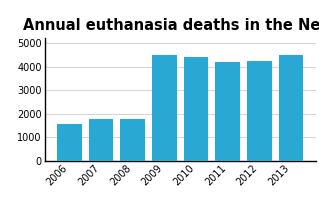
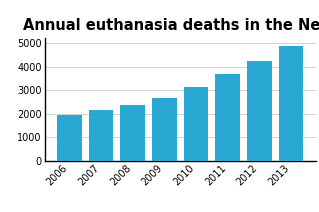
2006: 1550 -> 1950
2007: 1800 -> 2150
2008: 1800 -> 2370
2009: 4500 -> 2650
2010: 4400 -> 3150
2011: 4200 -> 3700
2013: 4500 -> 4850
